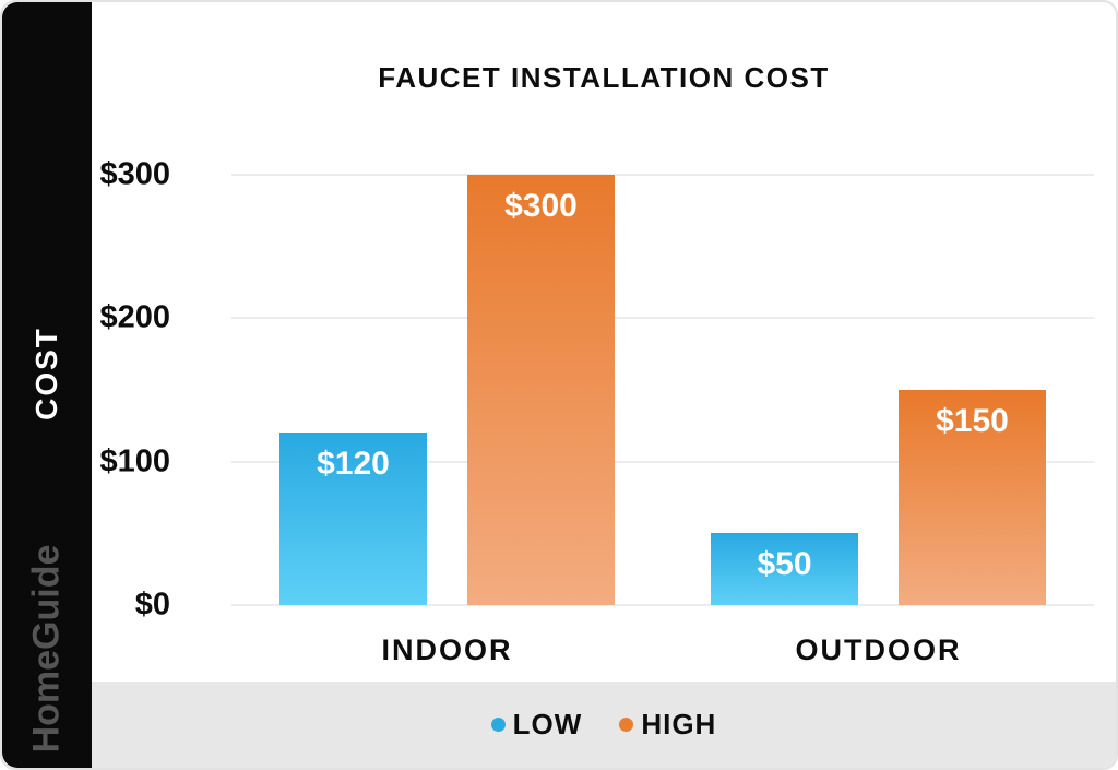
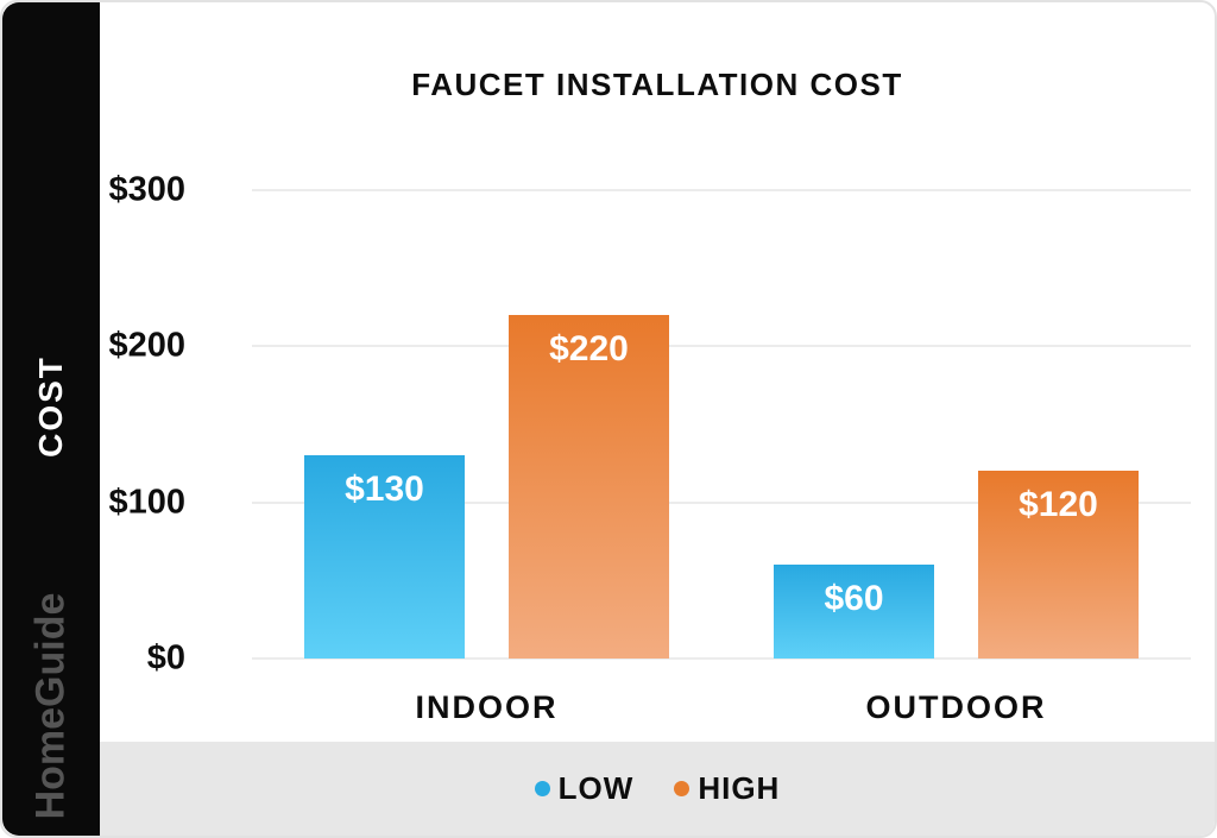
LOW/INDOOR: $120 -> $130
HIGH/INDOOR: $300 -> $220
LOW/OUTDOOR: $50 -> $60
HIGH/OUTDOOR: $150 -> $120
